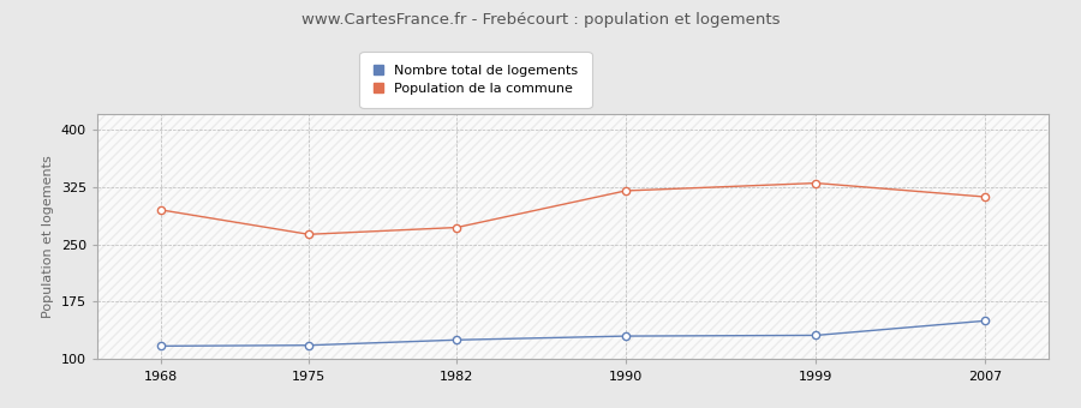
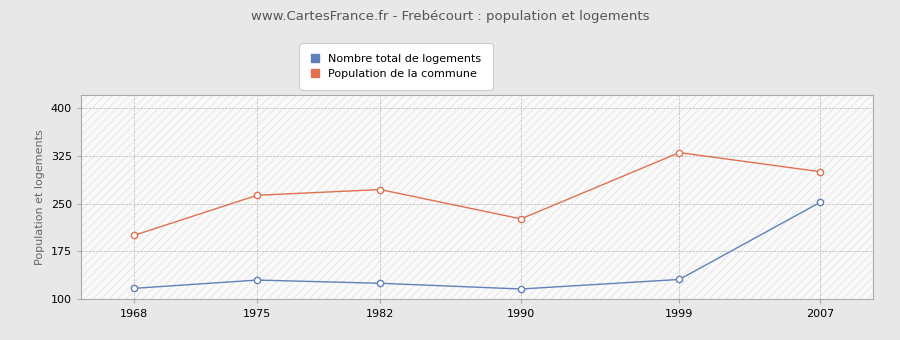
Population de la commune/1968: 295 -> 200
Nombre total de logements/1975: 118 -> 130
Nombre total de logements/1990: 130 -> 116
Population de la commune/1990: 320 -> 226
Nombre total de logements/2007: 150 -> 252
Population de la commune/2007: 312 -> 300
